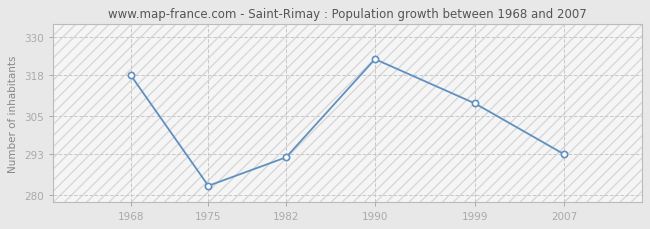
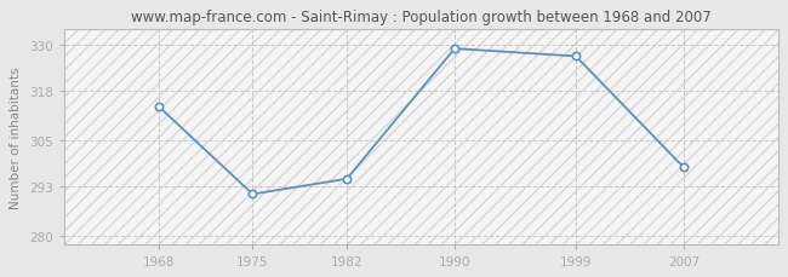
1968: 318 -> 314
1975: 283 -> 291
1982: 292 -> 295
1990: 323 -> 329
1999: 309 -> 327
2007: 293 -> 298
